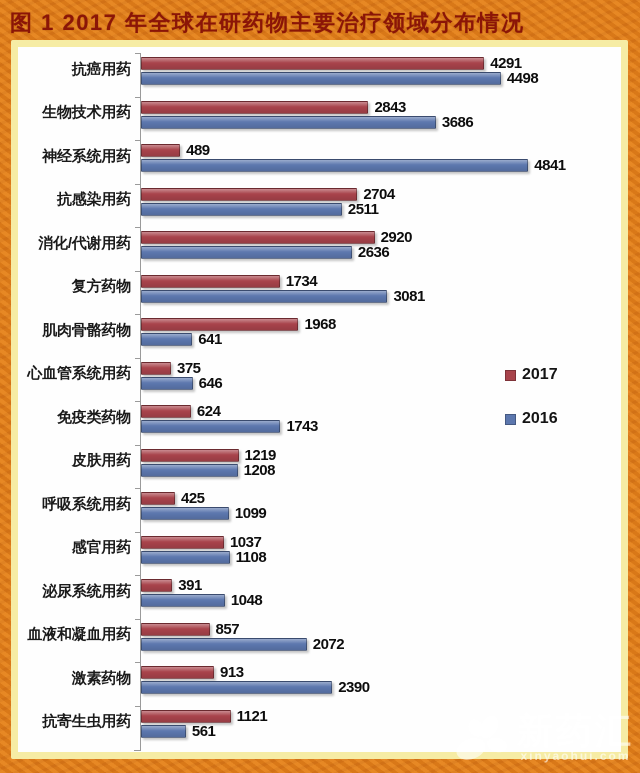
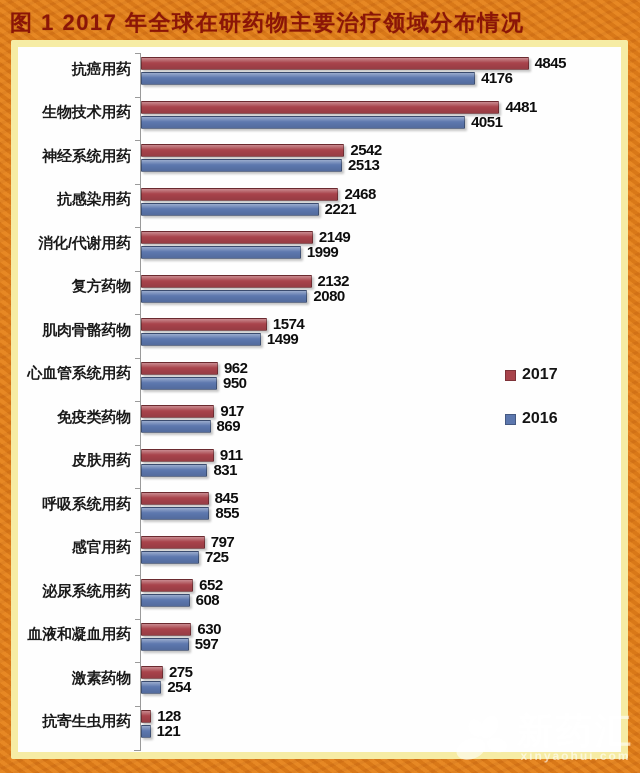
2017/抗癌用药: 4291 -> 4845
2016/抗癌用药: 4498 -> 4176
2017/生物技术用药: 2843 -> 4481
2016/生物技术用药: 3686 -> 4051
2017/神经系统用药: 489 -> 2542
2016/神经系统用药: 4841 -> 2513
2017/抗感染用药: 2704 -> 2468
2016/抗感染用药: 2511 -> 2221
2017/消化/代谢用药: 2920 -> 2149
2016/消化/代谢用药: 2636 -> 1999
2017/复方药物: 1734 -> 2132
2016/复方药物: 3081 -> 2080
2017/肌肉骨骼药物: 1968 -> 1574
2016/肌肉骨骼药物: 641 -> 1499
2017/心血管系统用药: 375 -> 962
2016/心血管系统用药: 646 -> 950
2017/免疫类药物: 624 -> 917
2016/免疫类药物: 1743 -> 869
2017/皮肤用药: 1219 -> 911
2016/皮肤用药: 1208 -> 831
2017/呼吸系统用药: 425 -> 845
2016/呼吸系统用药: 1099 -> 855
2017/感官用药: 1037 -> 797
2016/感官用药: 1108 -> 725
2017/泌尿系统用药: 391 -> 652
2016/泌尿系统用药: 1048 -> 608
2017/血液和凝血用药: 857 -> 630
2016/血液和凝血用药: 2072 -> 597
2017/激素药物: 913 -> 275
2016/激素药物: 2390 -> 254
2017/抗寄生虫用药: 1121 -> 128
2016/抗寄生虫用药: 561 -> 121
